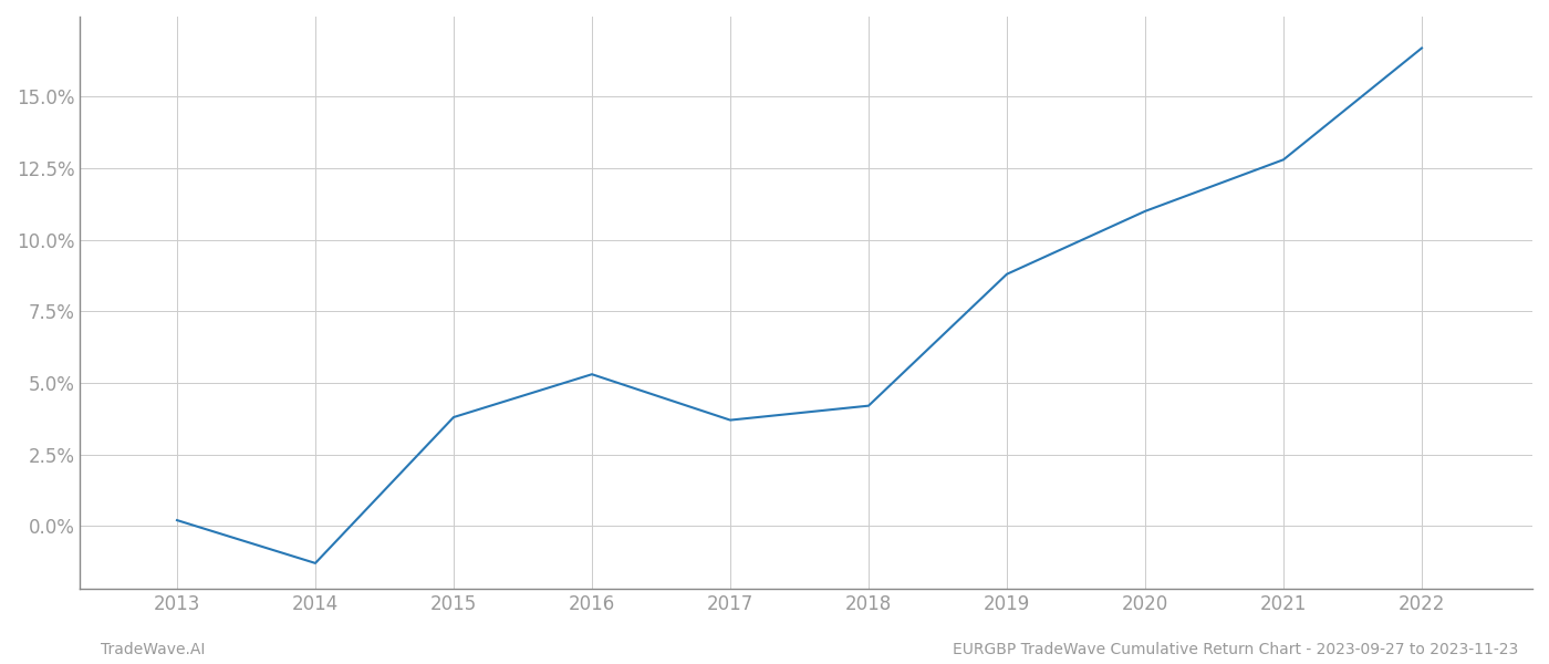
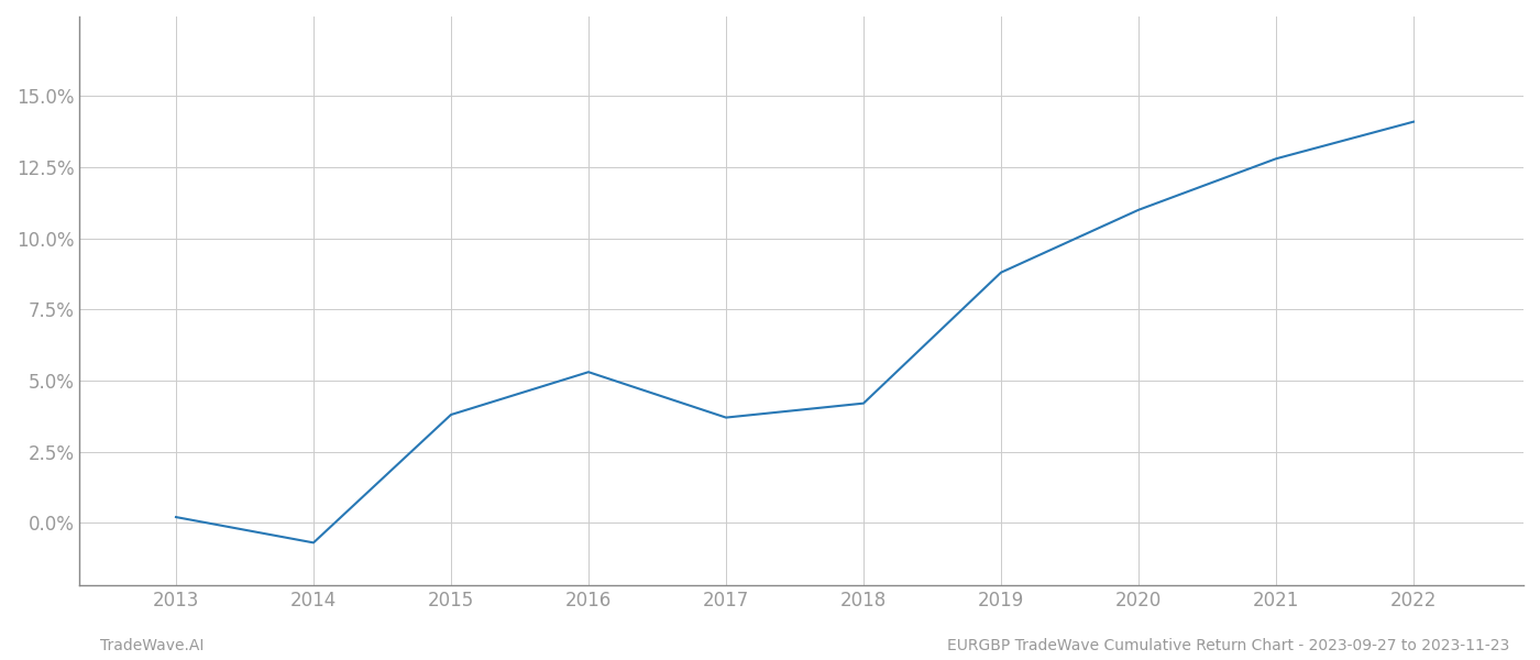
2014: -1.3% -> -0.7%
2022: 16.7% -> 14.1%
